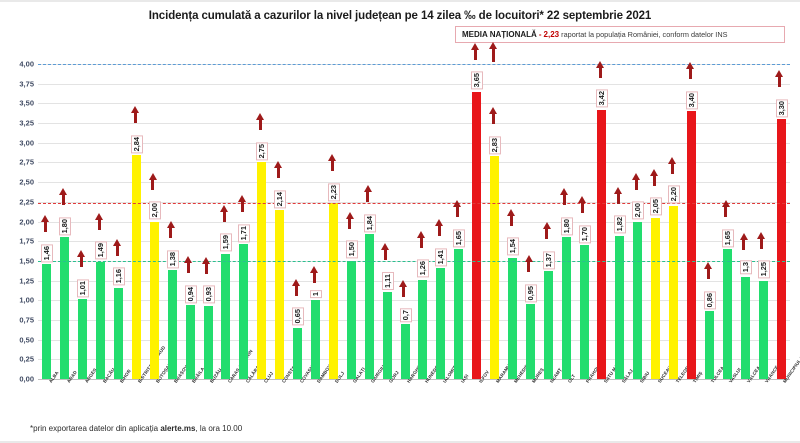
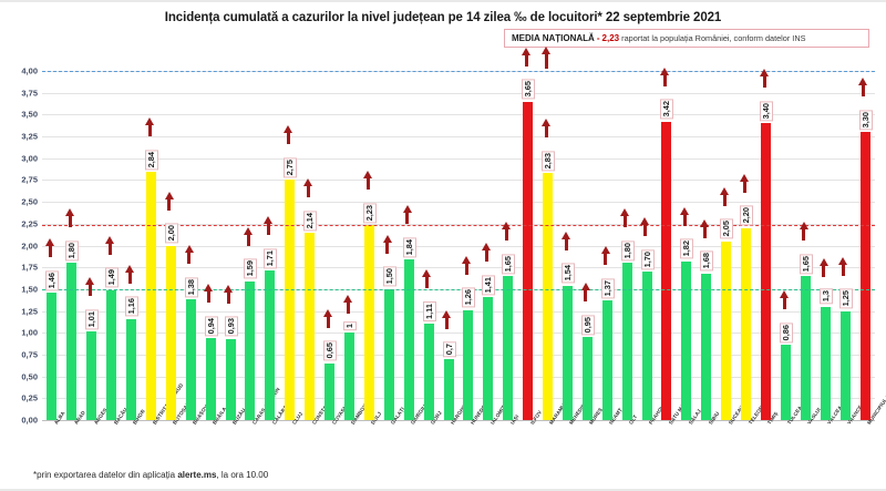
SIBIU: 2,00 -> 1,68
